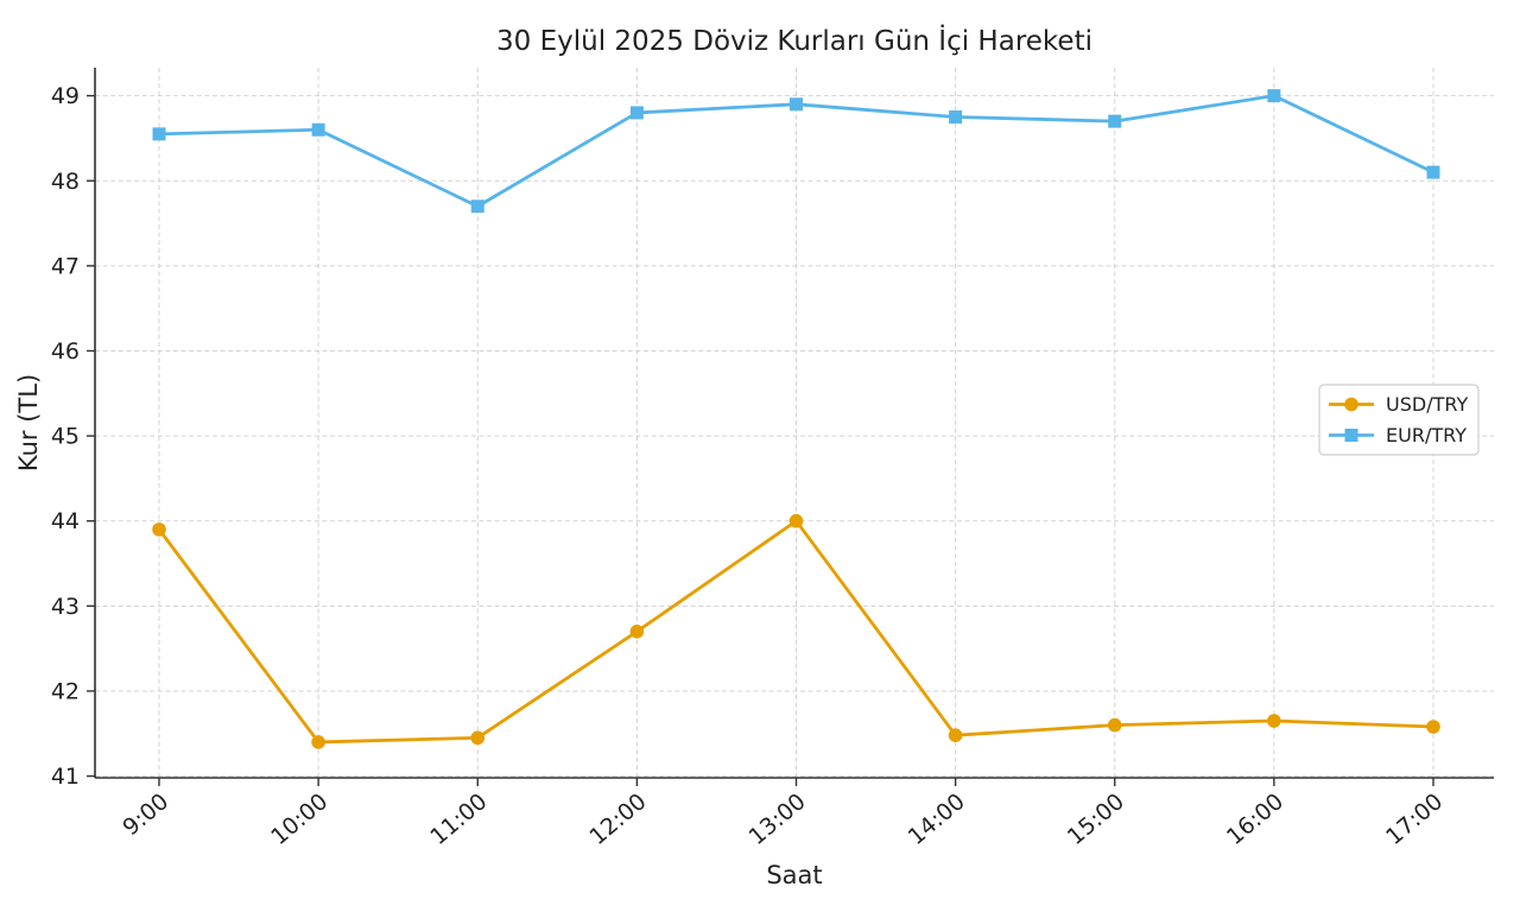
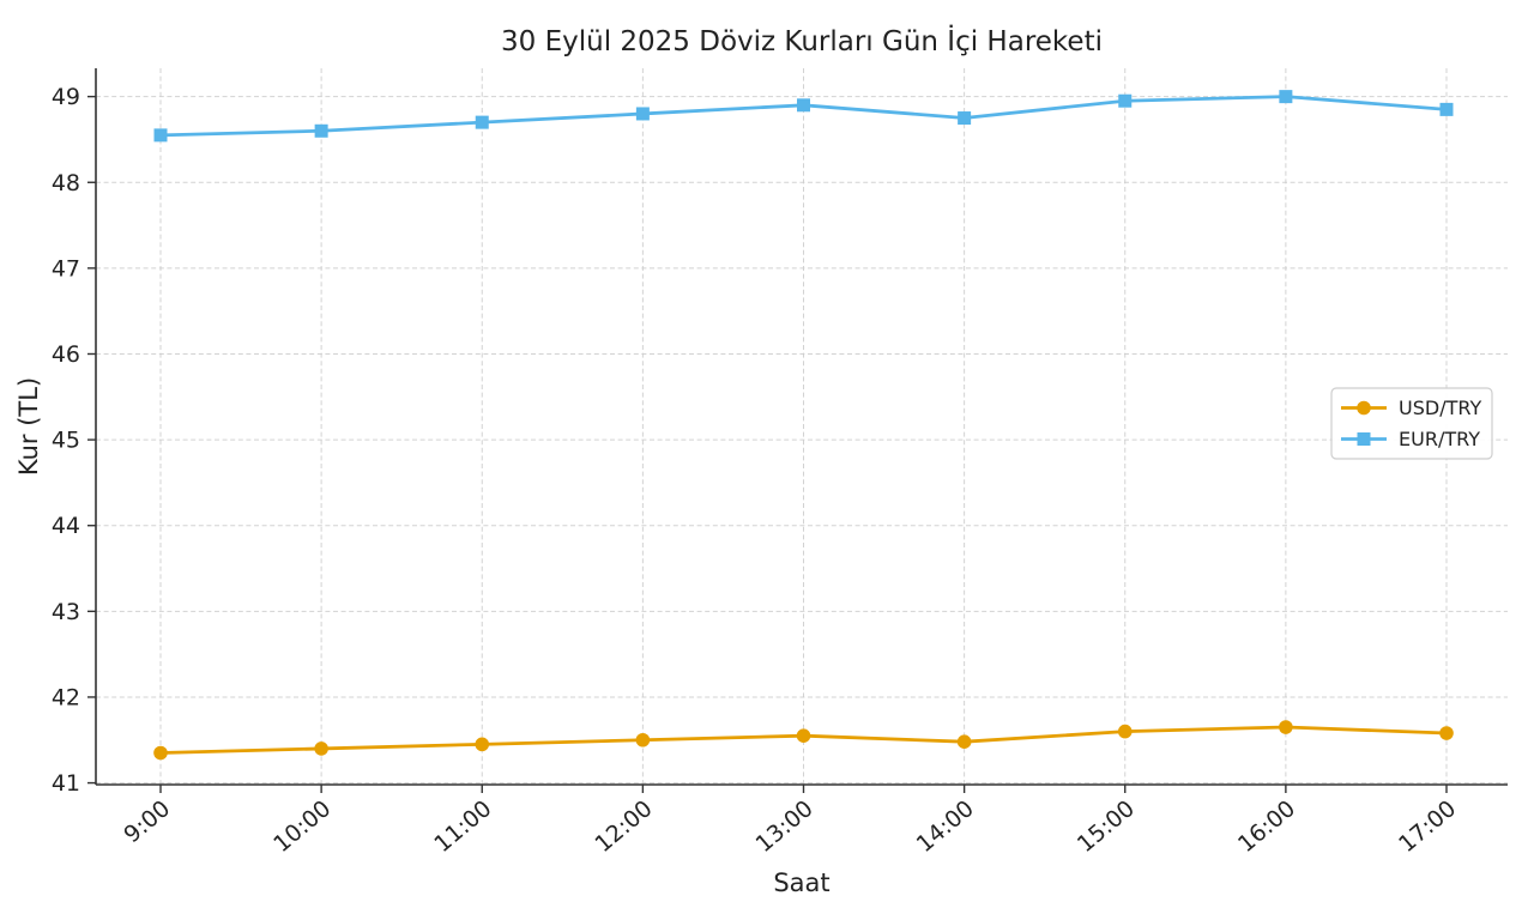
USD/TRY/9:00: 43.9 -> 41.4
EUR/TRY/11:00: 47.7 -> 48.7
USD/TRY/12:00: 42.7 -> 41.5
USD/TRY/13:00: 44.0 -> 41.5
EUR/TRY/15:00: 48.7 -> 49.0
EUR/TRY/17:00: 48.1 -> 48.9
